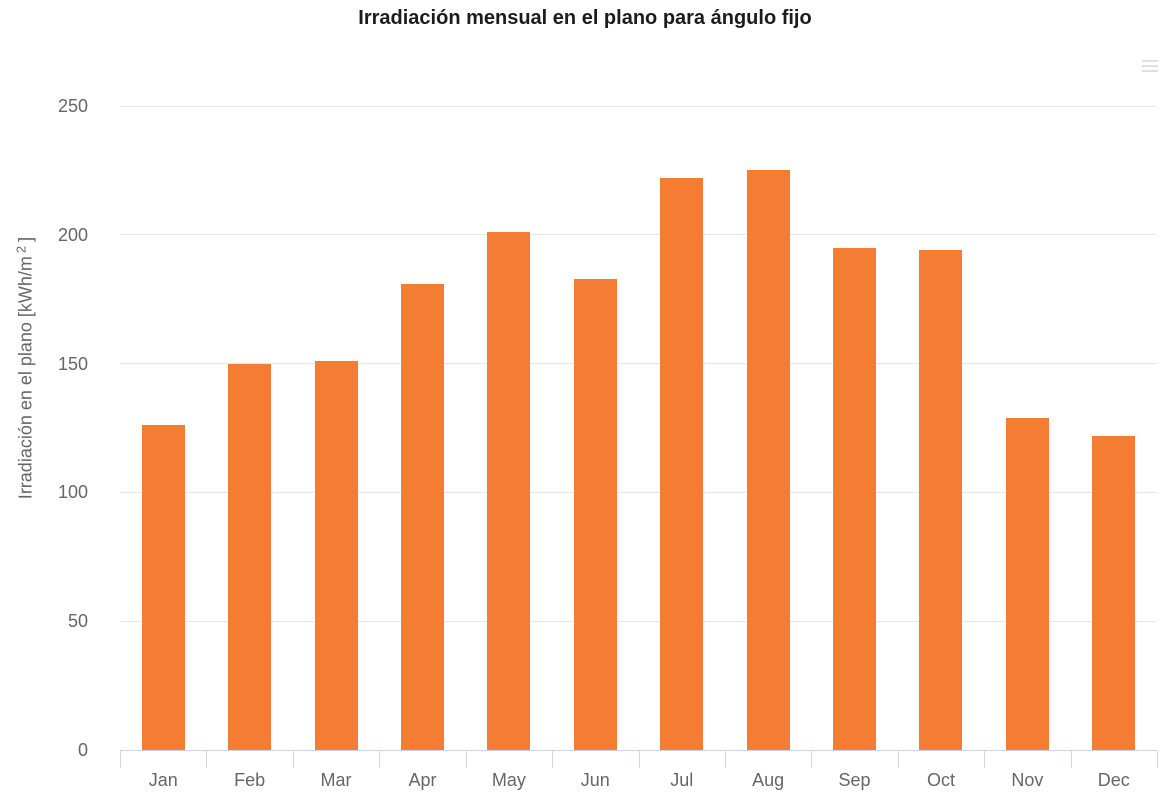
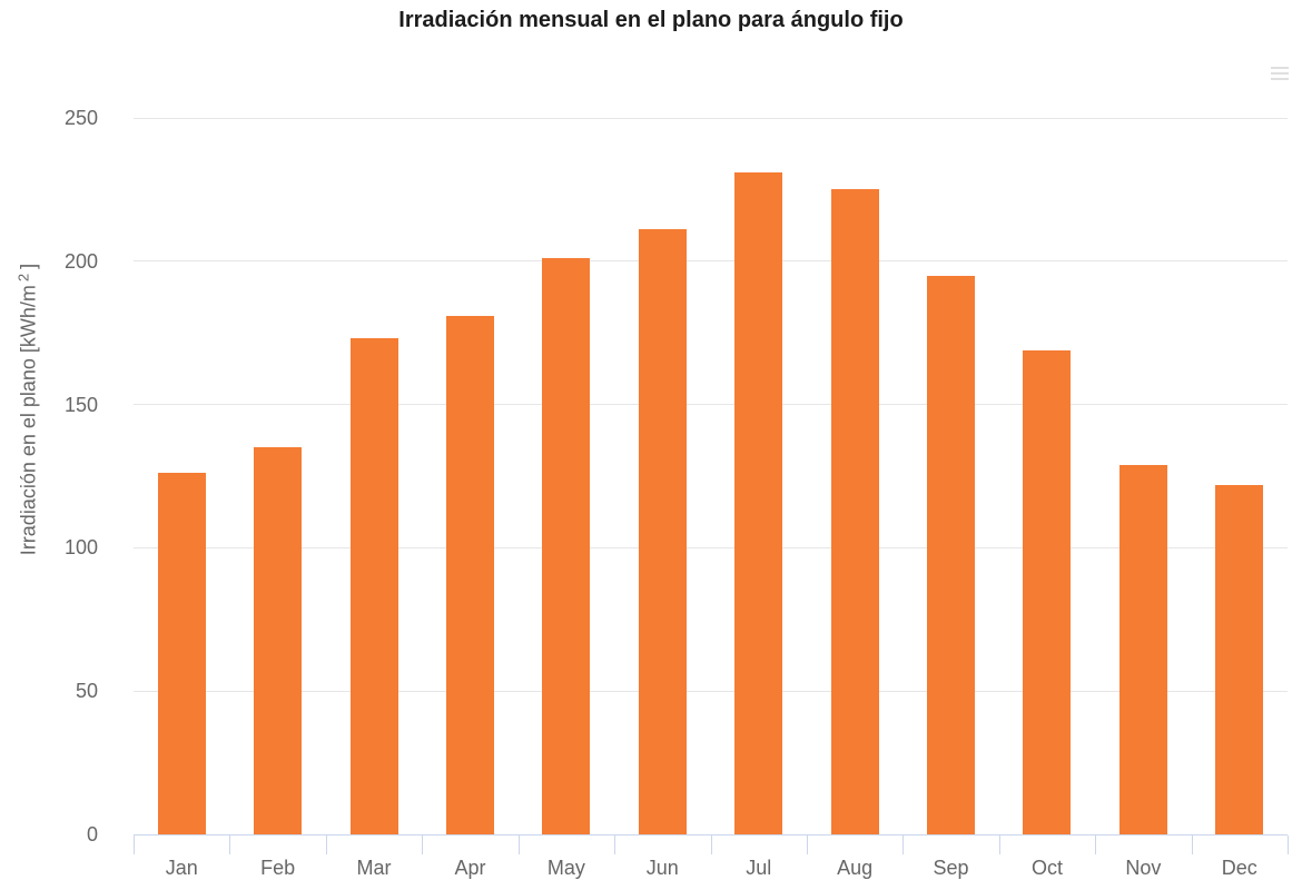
Feb: 150 -> 135
Mar: 151 -> 173
Jun: 183 -> 211
Jul: 222 -> 231
Oct: 194 -> 169
